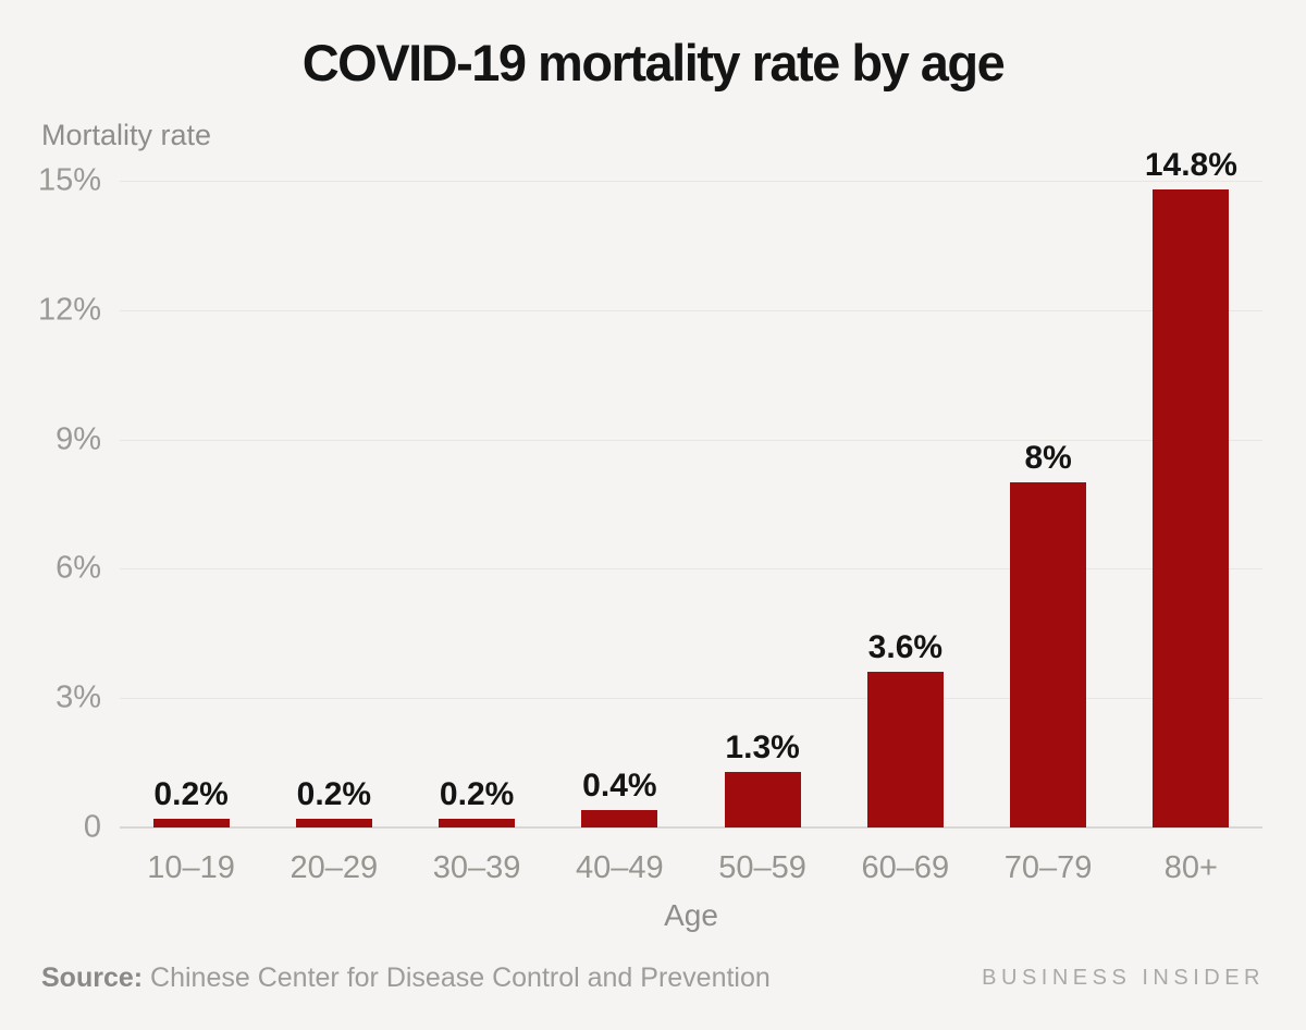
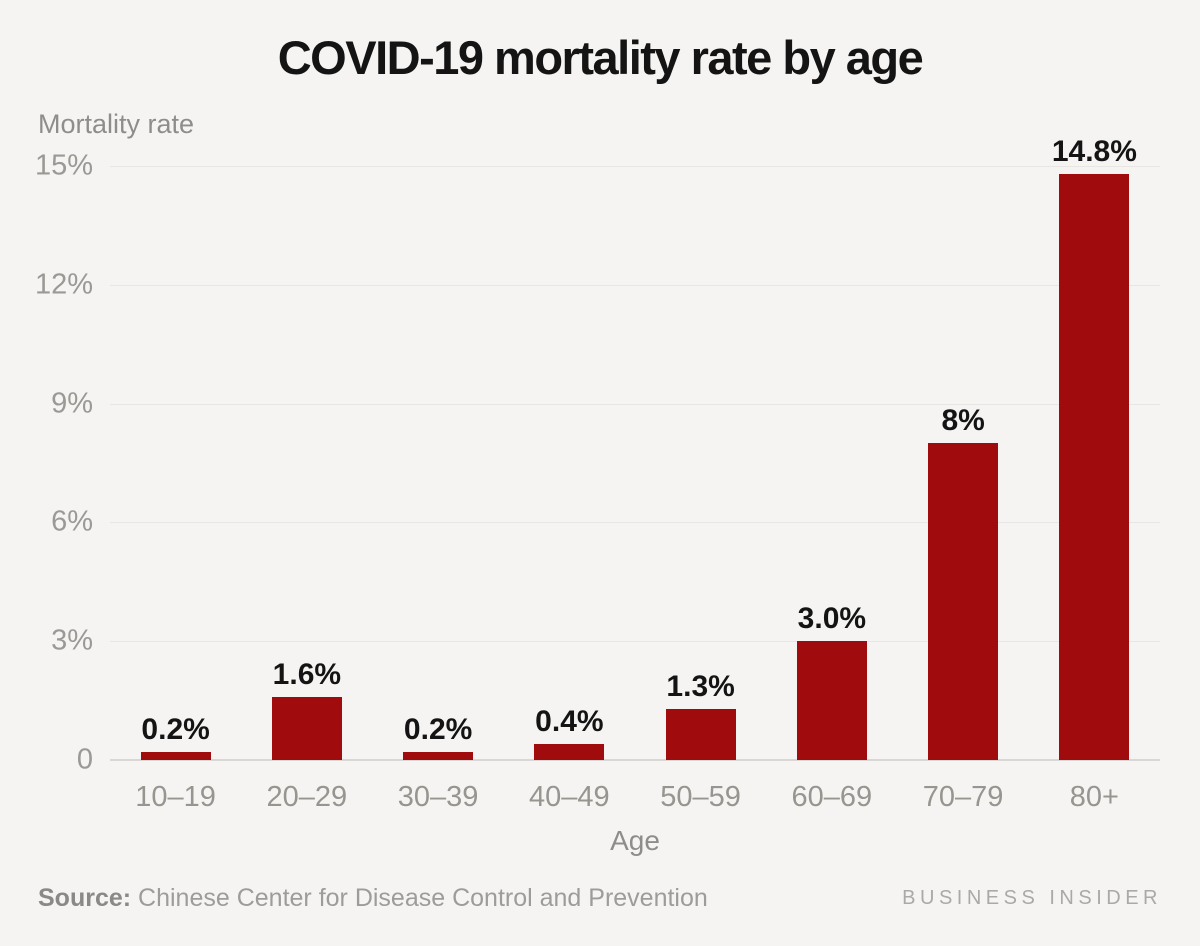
20–29: 0.2% -> 1.6%
60–69: 3.6% -> 3.0%
